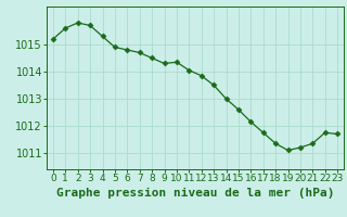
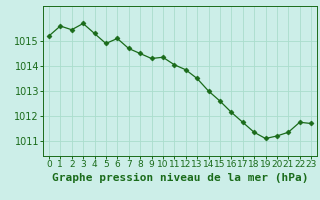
2: 1015.80 -> 1015.45
6: 1014.80 -> 1015.10
